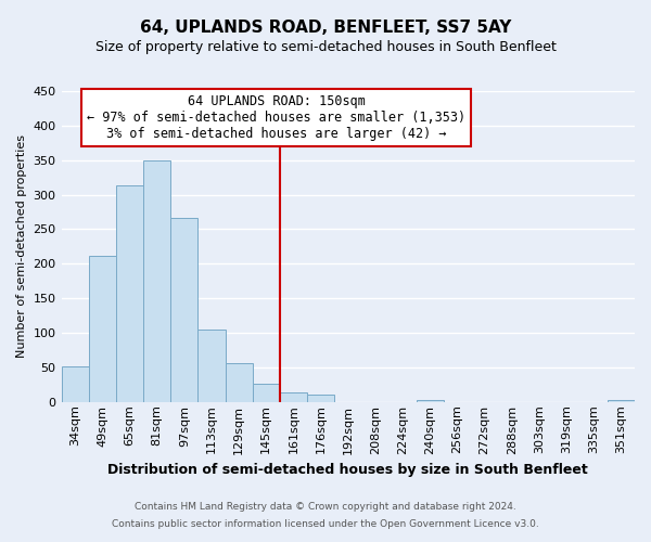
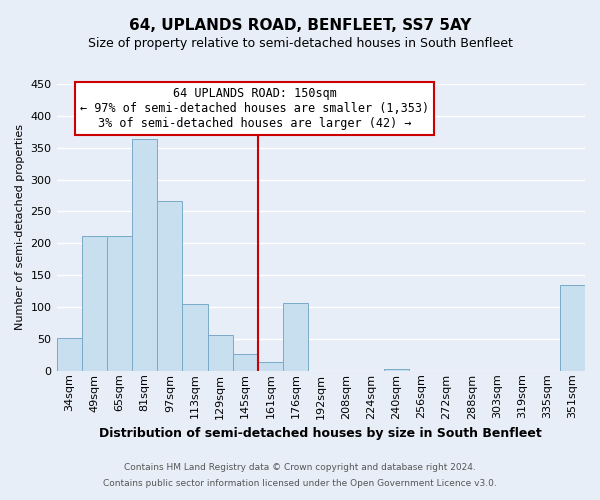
65sqm: 313 -> 212
81sqm: 349 -> 364
176sqm: 11 -> 106
351sqm: 2 -> 134
